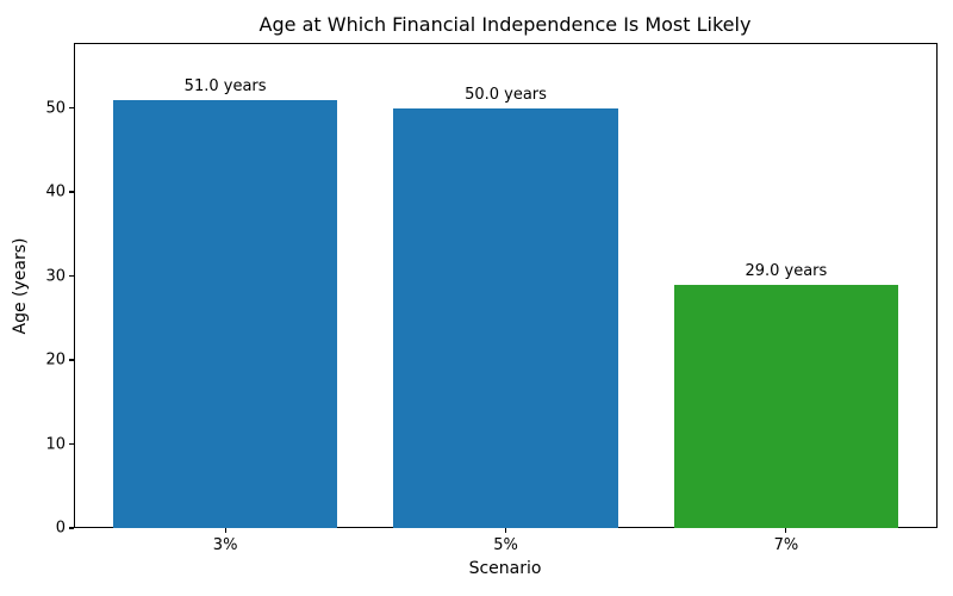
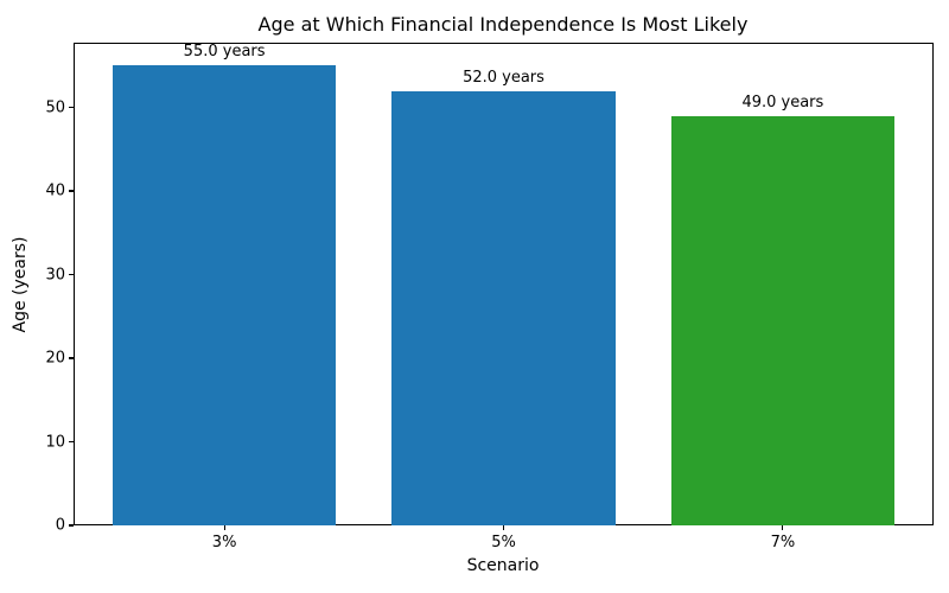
3%: 51.0 -> 55.0
5%: 50.0 -> 52.0
7%: 29.0 -> 49.0
